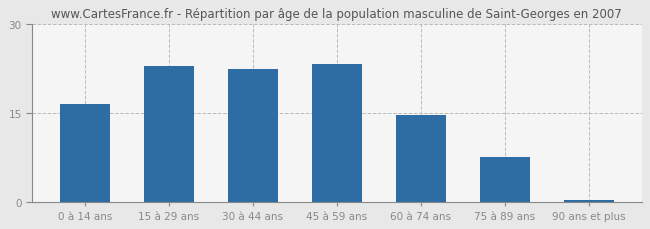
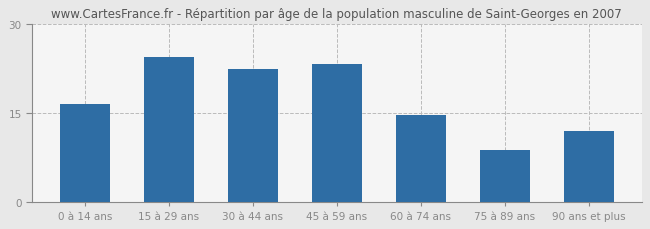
15 à 29 ans: 23.0 -> 24.4
75 à 89 ans: 7.5 -> 8.8
90 ans et plus: 0.3 -> 12.0
